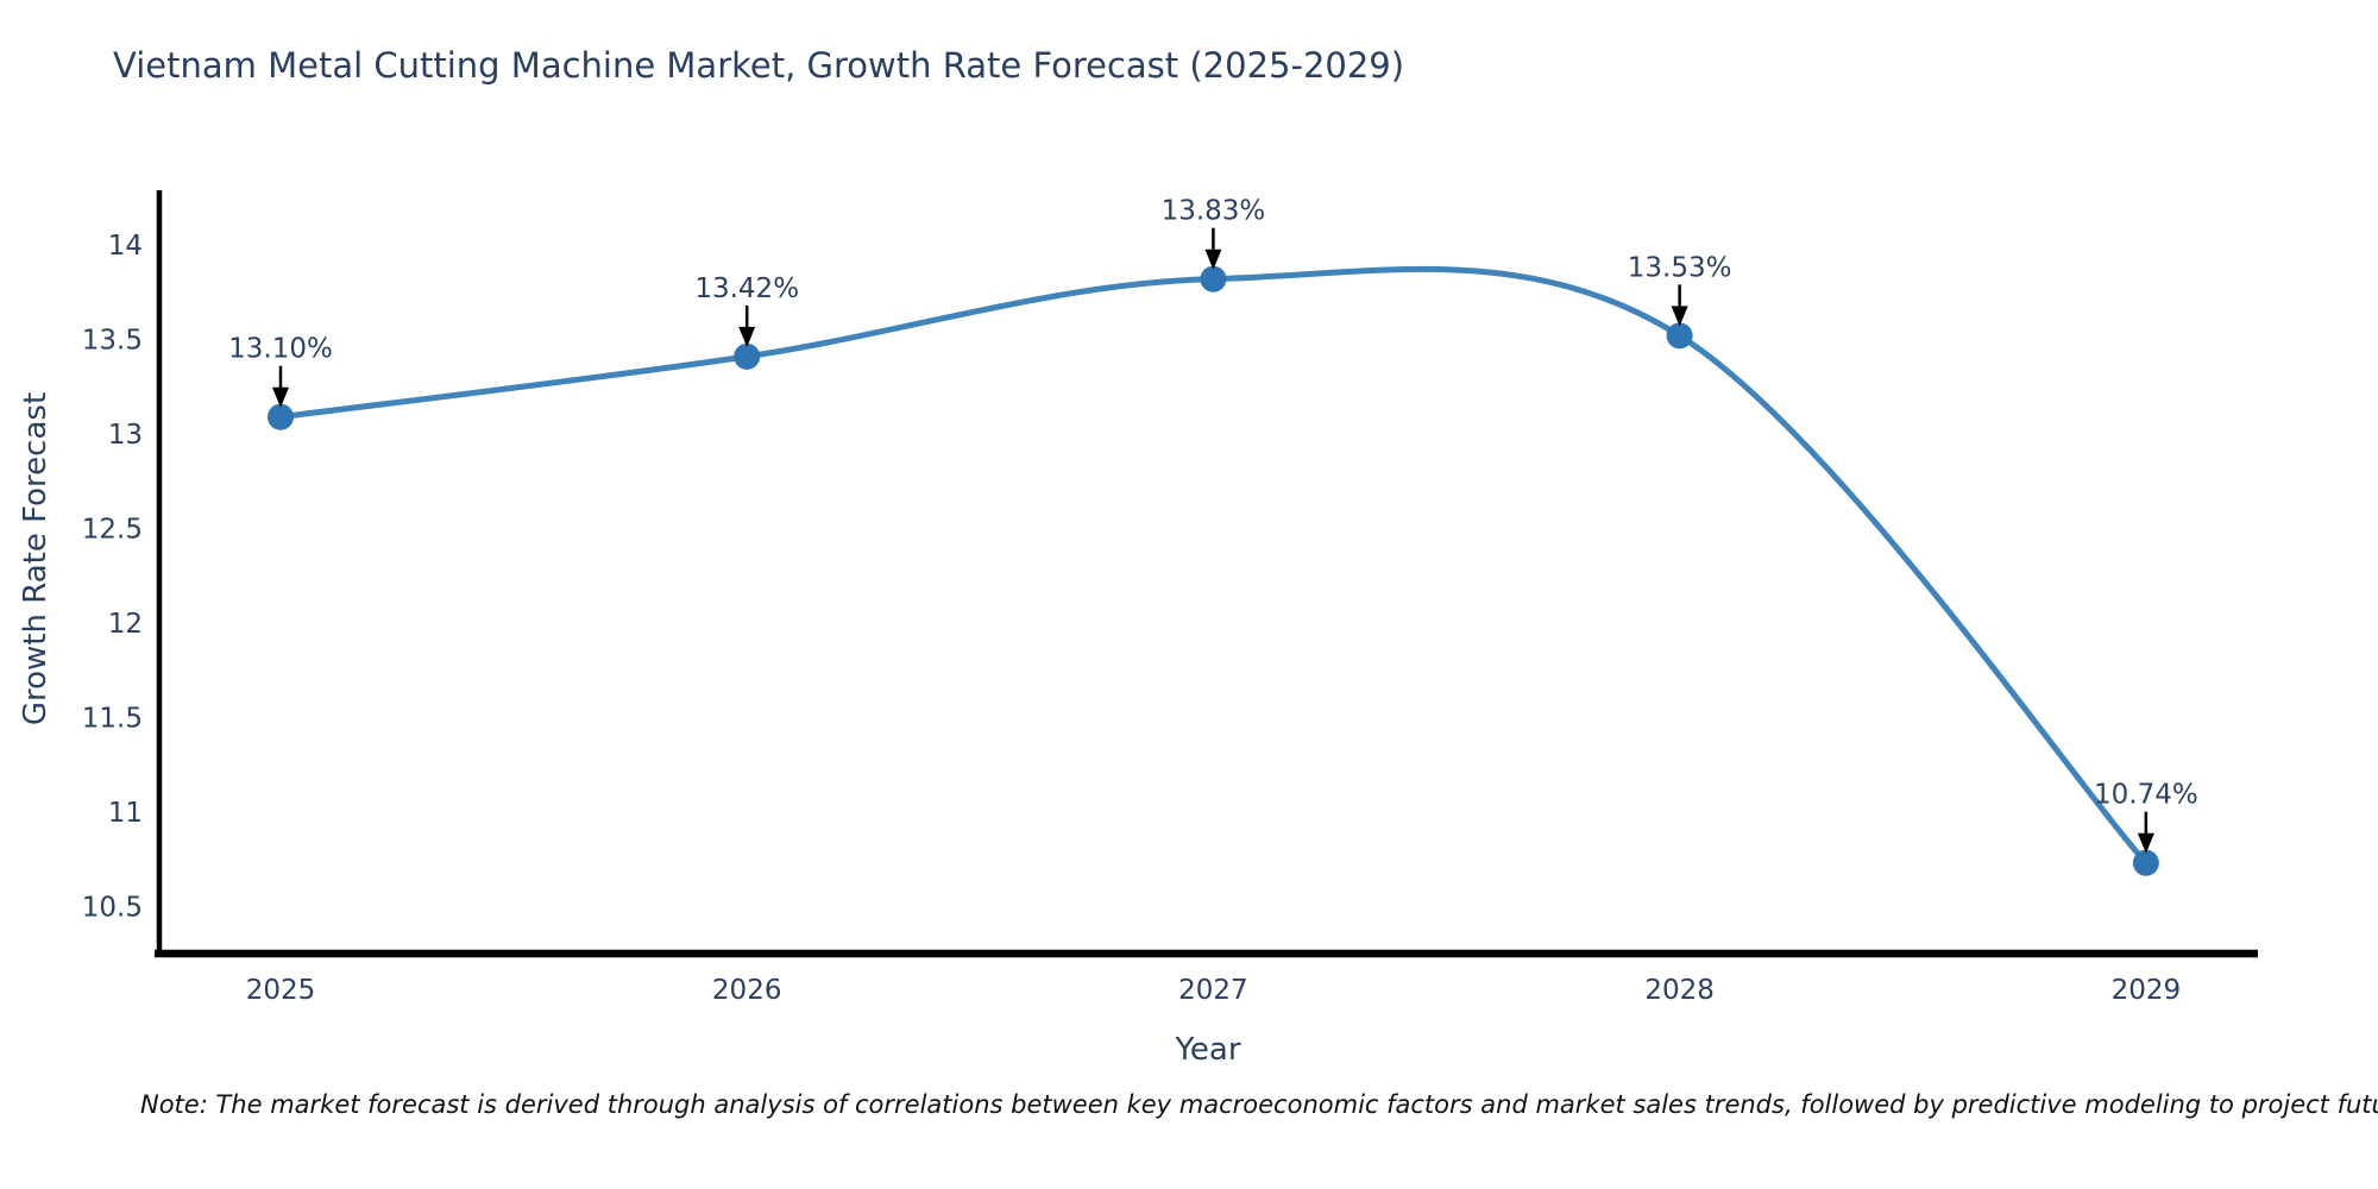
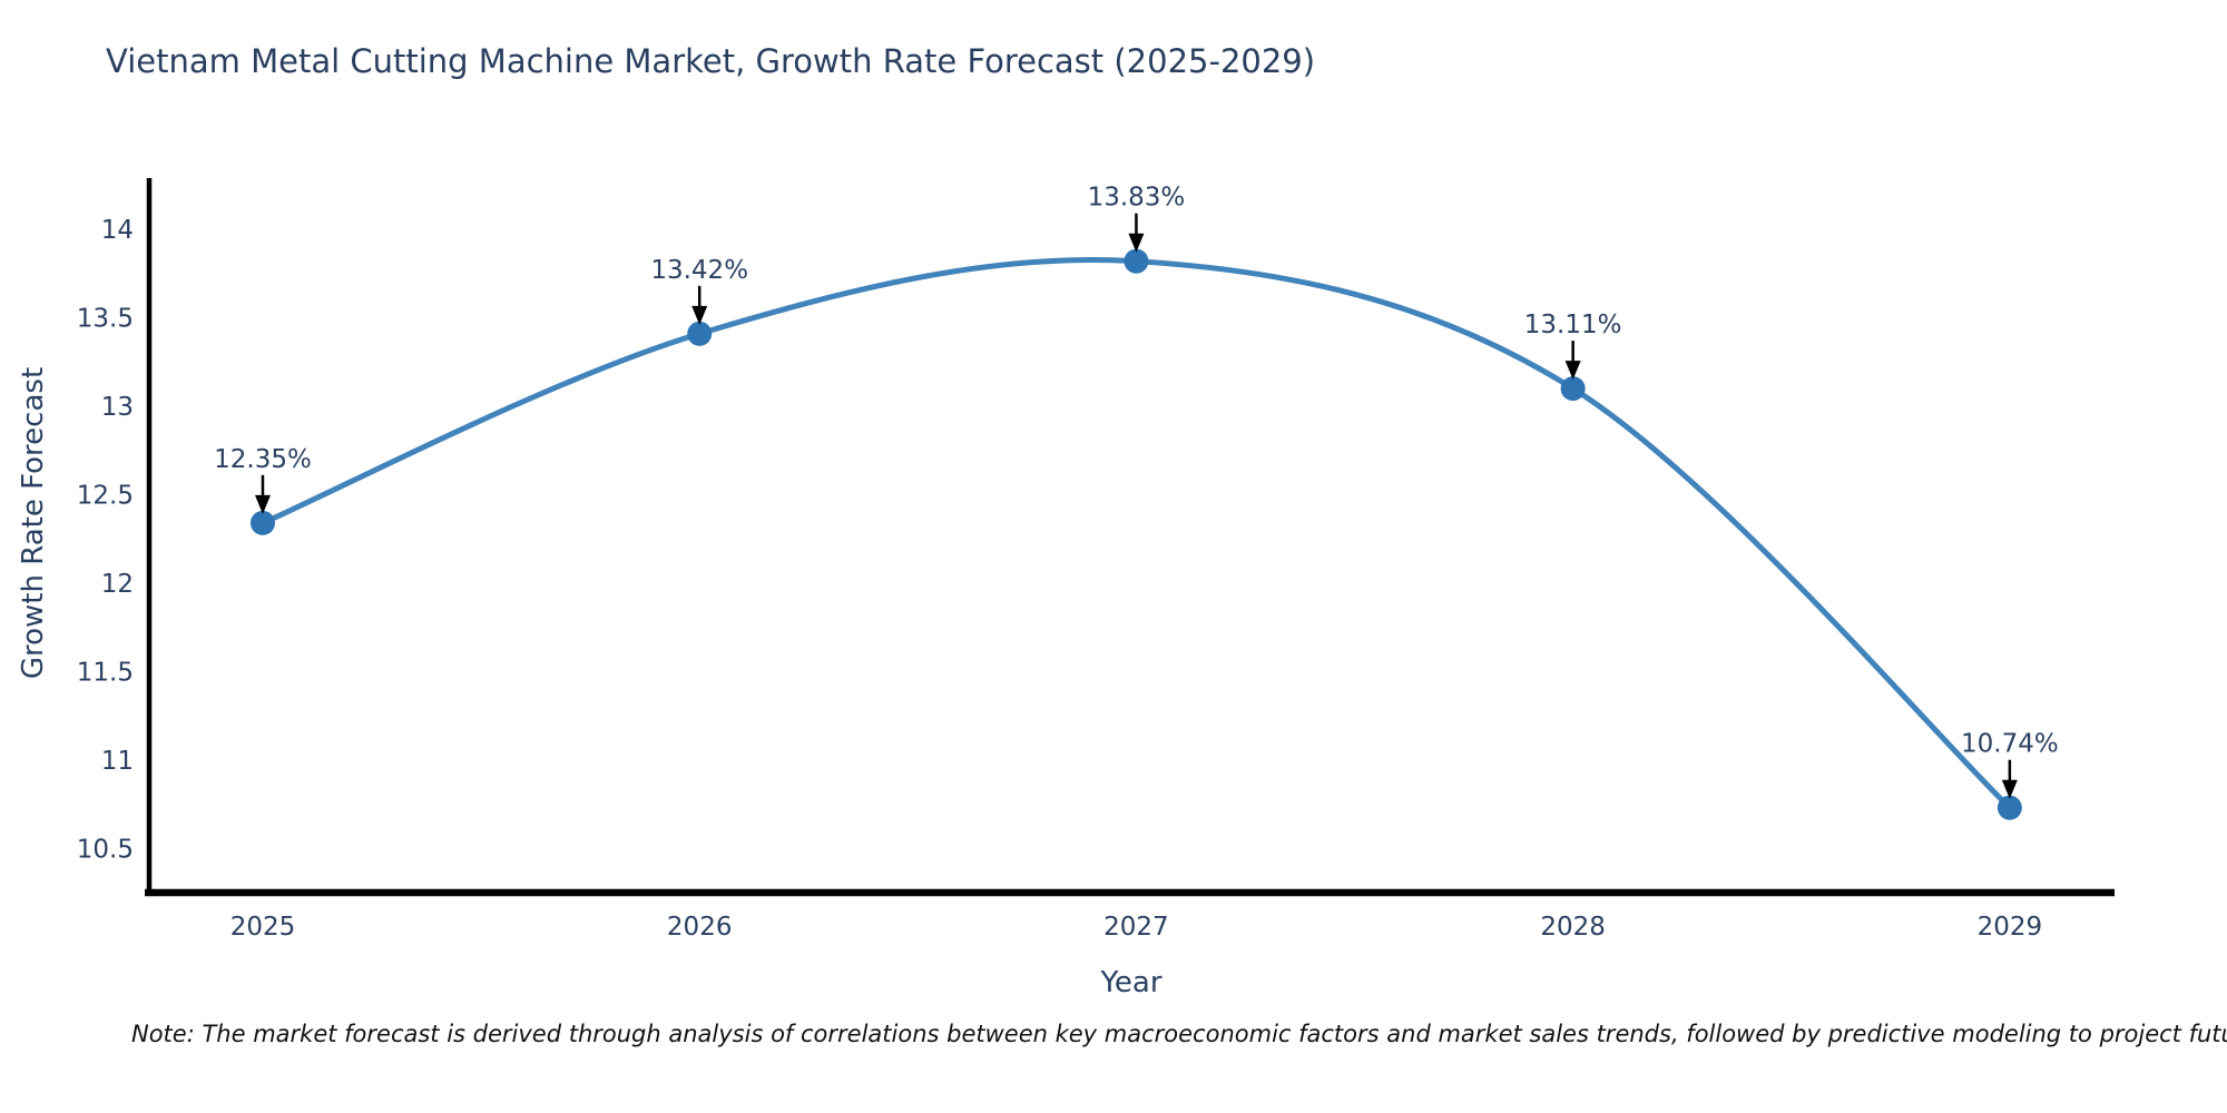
2025: 13.10% -> 12.35%
2028: 13.53% -> 13.11%
